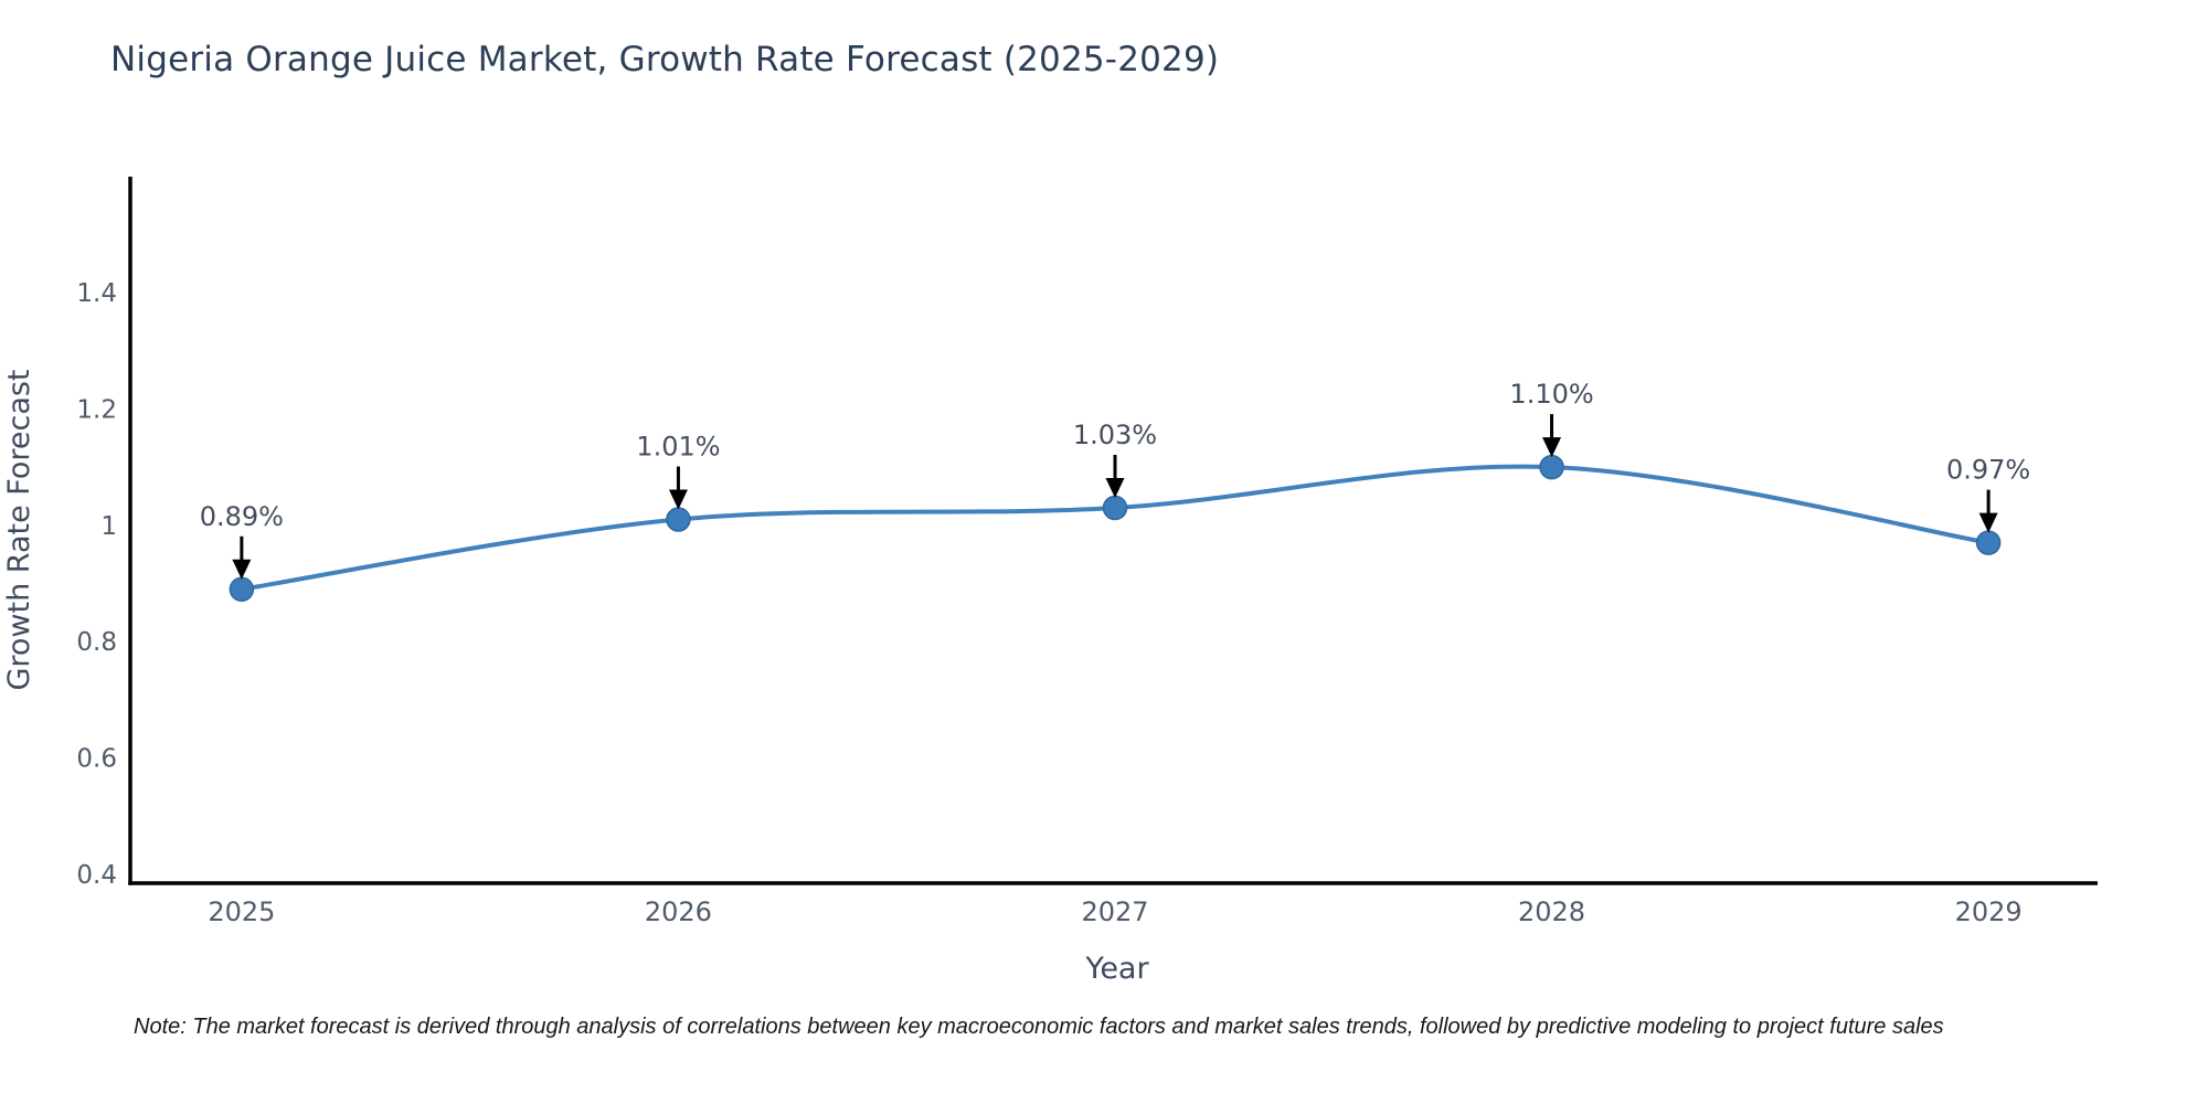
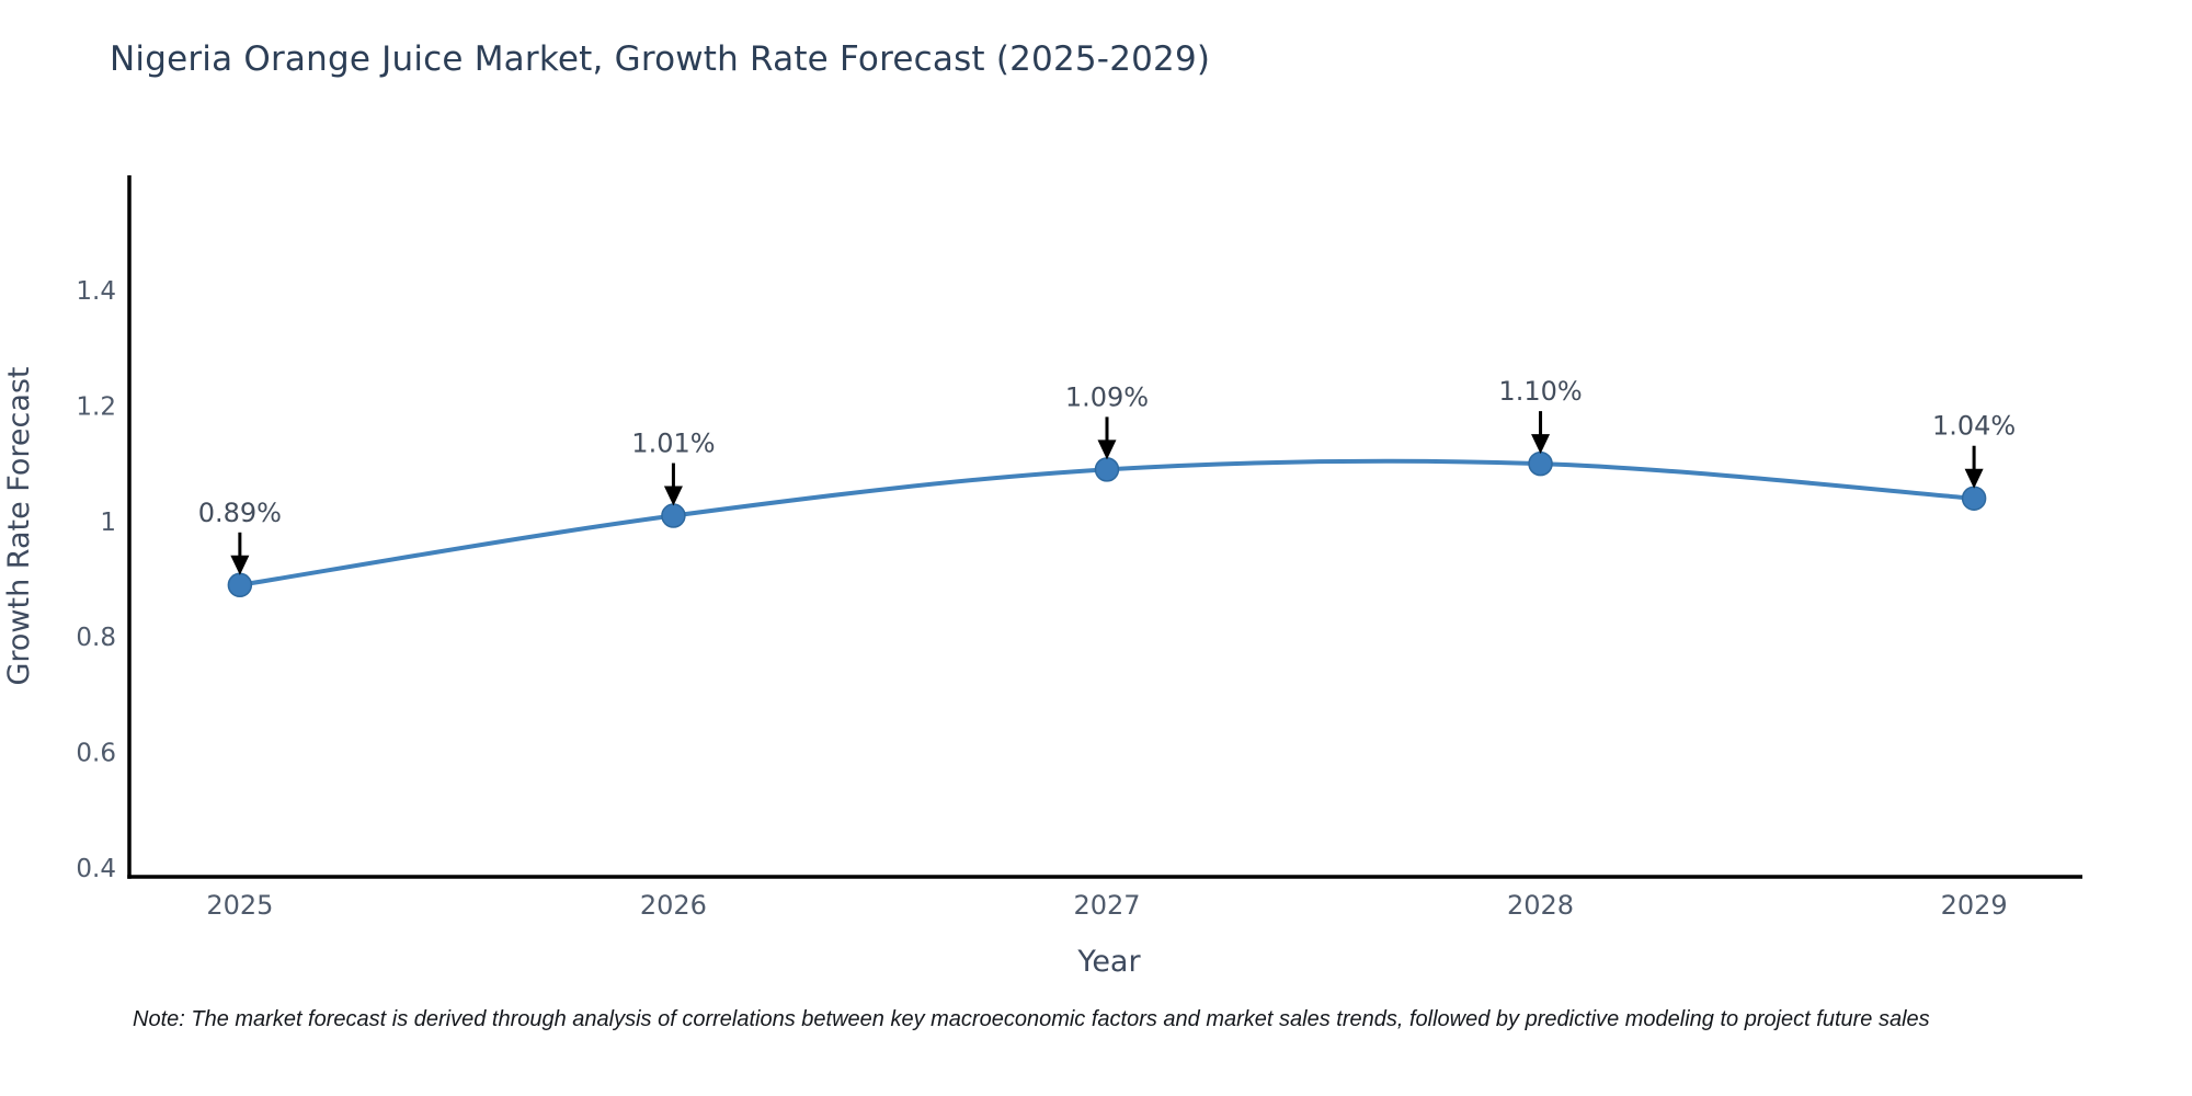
2027: 1.03% -> 1.09%
2029: 0.97% -> 1.04%
